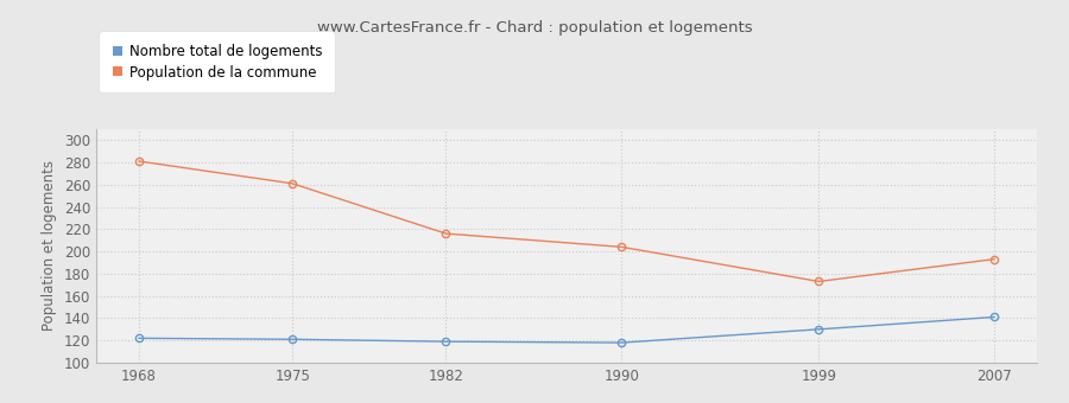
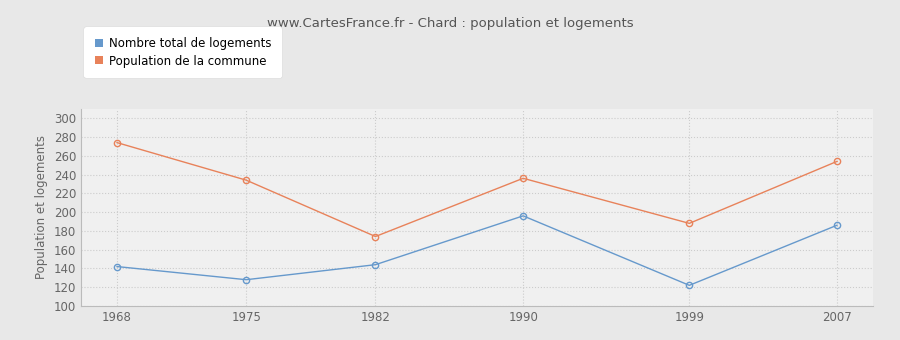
Nombre total de logements/1968: 122 -> 142
Population de la commune/1968: 281 -> 274
Nombre total de logements/1975: 121 -> 128
Population de la commune/1975: 261 -> 234
Nombre total de logements/1982: 119 -> 144
Population de la commune/1982: 216 -> 174
Nombre total de logements/1990: 118 -> 196
Population de la commune/1990: 204 -> 236
Nombre total de logements/1999: 130 -> 122
Population de la commune/1999: 173 -> 188
Nombre total de logements/2007: 141 -> 186
Population de la commune/2007: 193 -> 254
